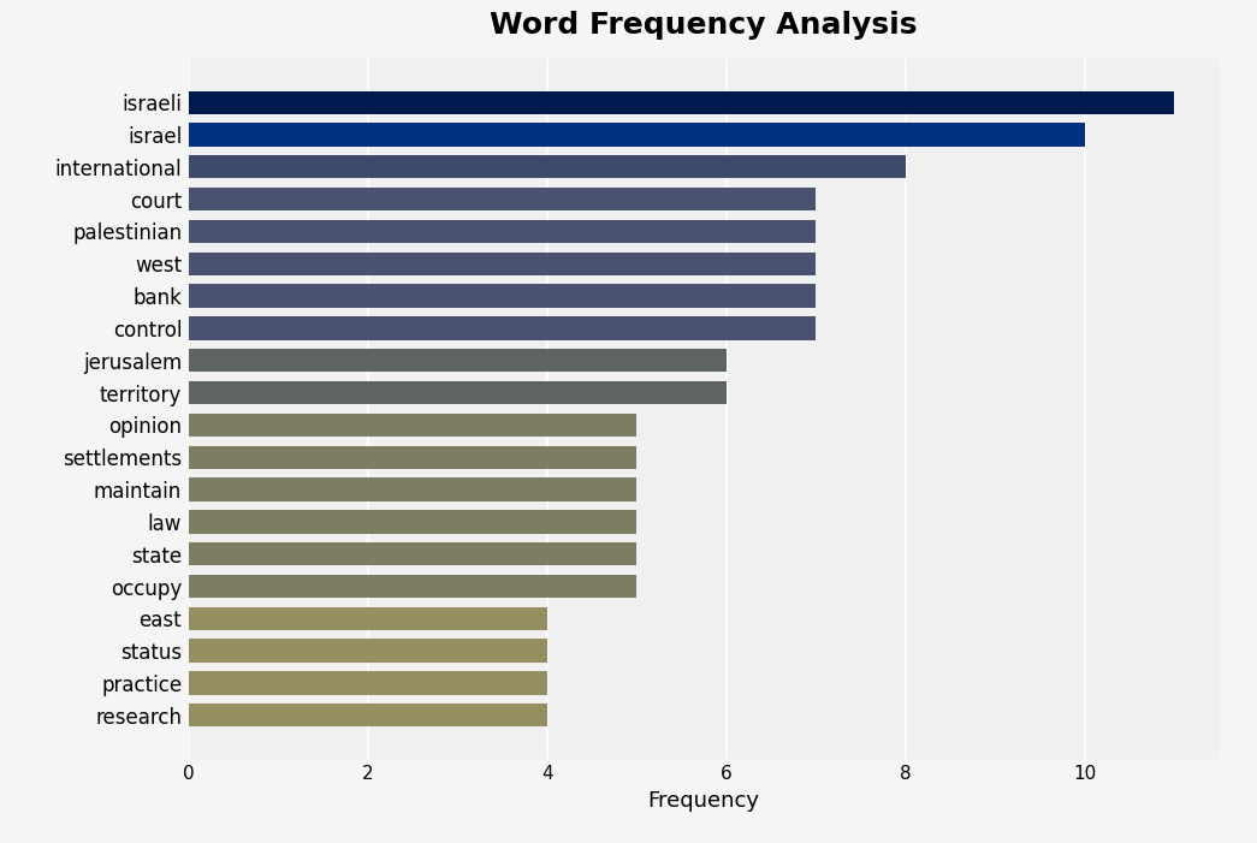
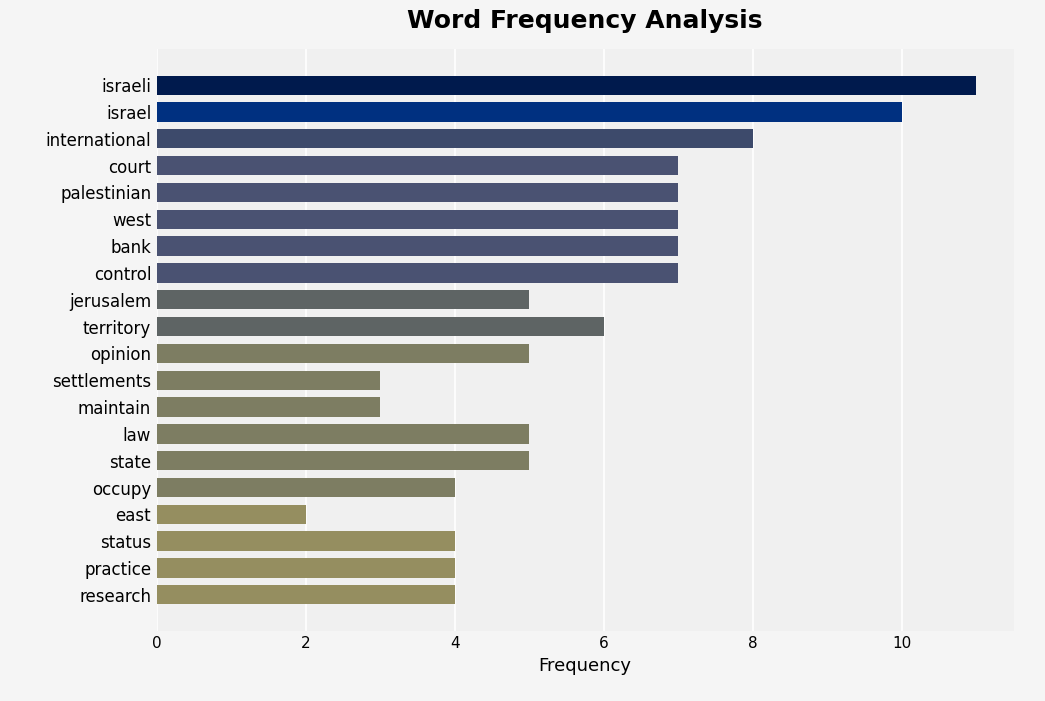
jerusalem: 6 -> 5
settlements: 5 -> 3
maintain: 5 -> 3
occupy: 5 -> 4
east: 4 -> 2
